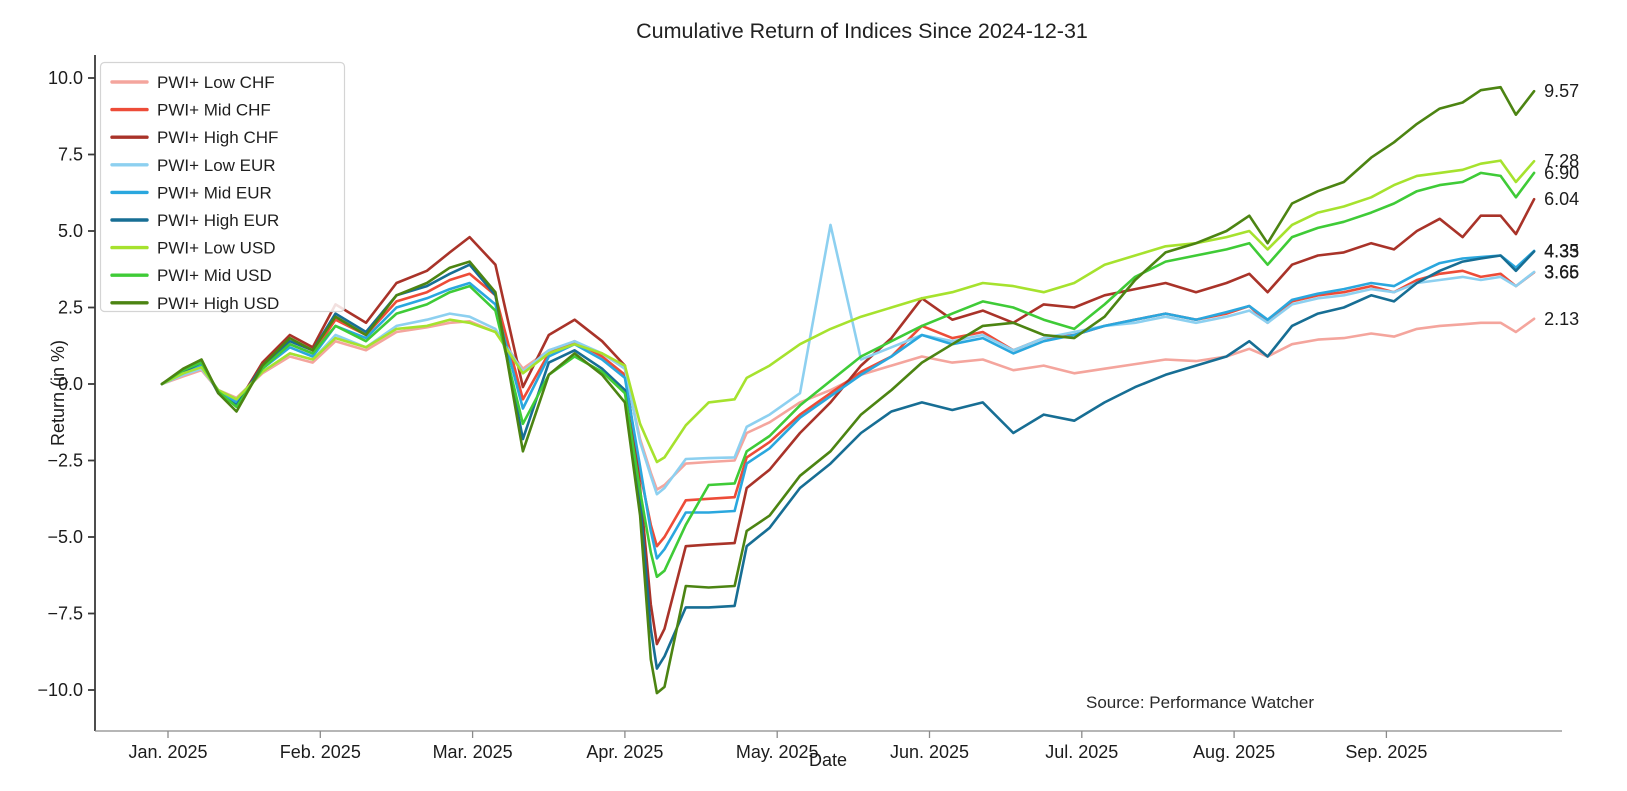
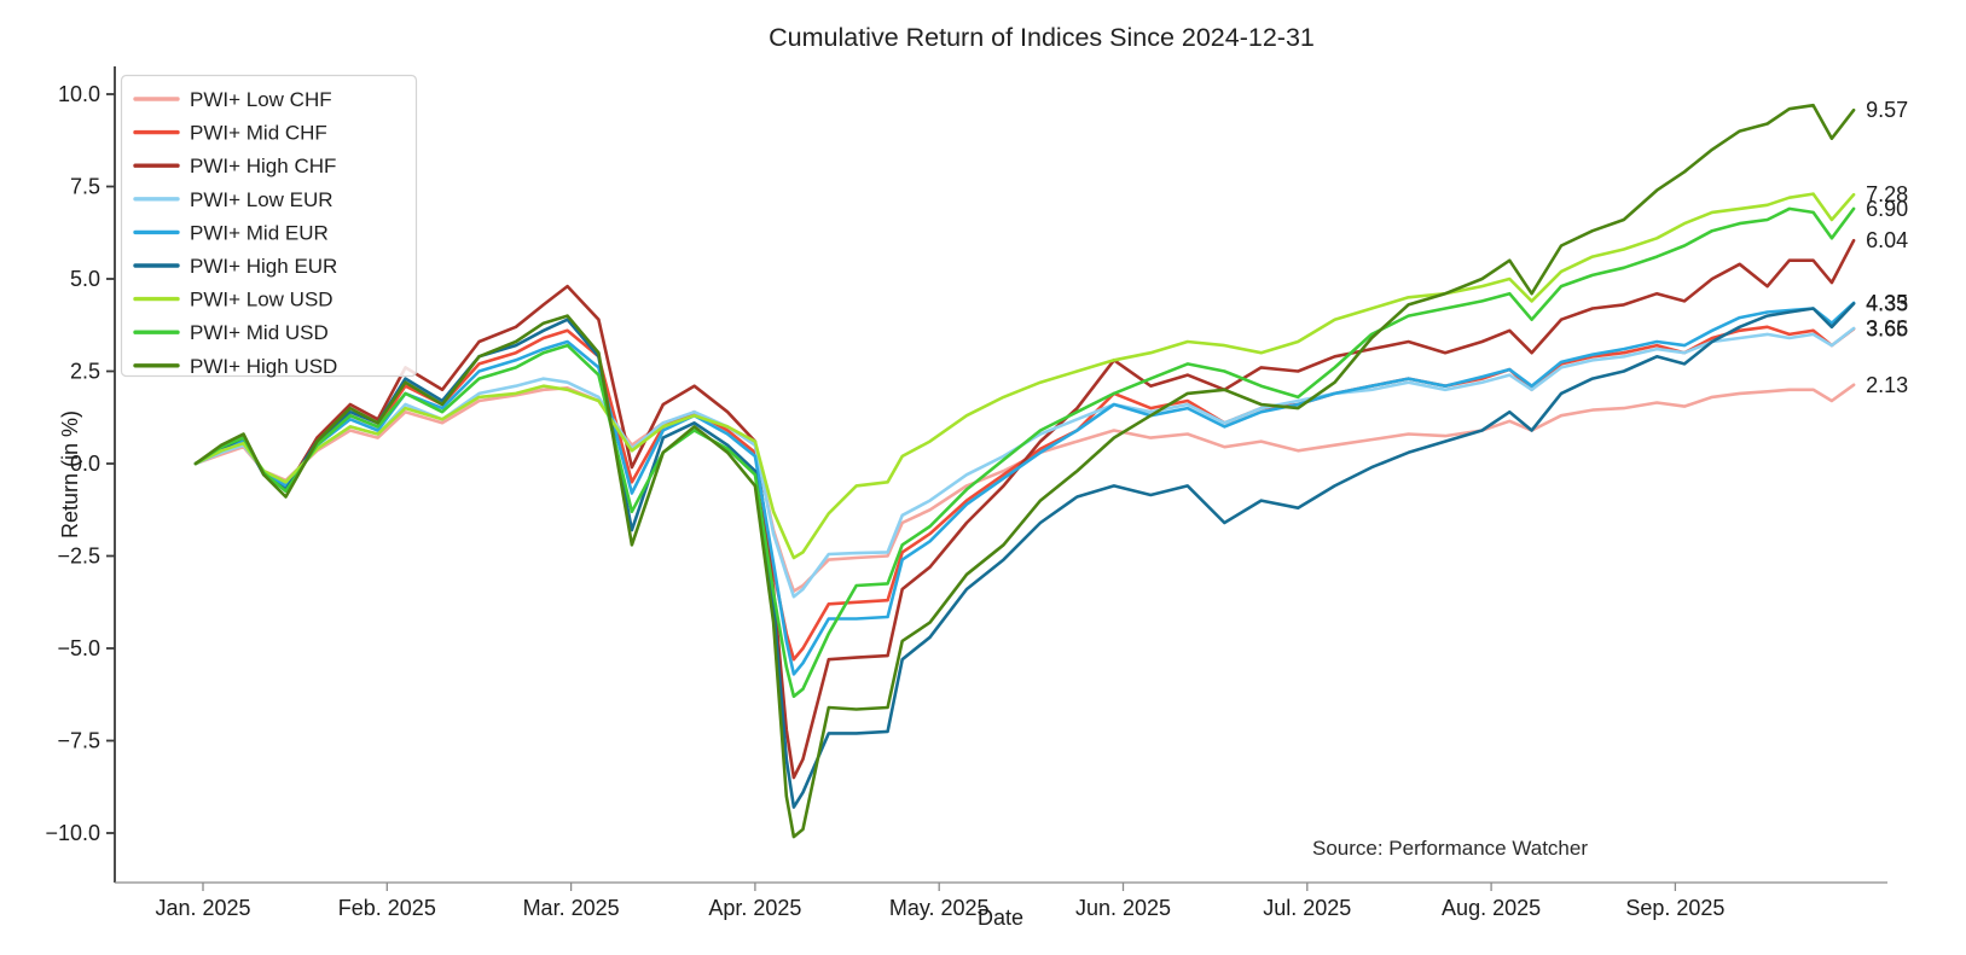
PWI+ Low EUR/4.35: 5.2 -> 0.2
